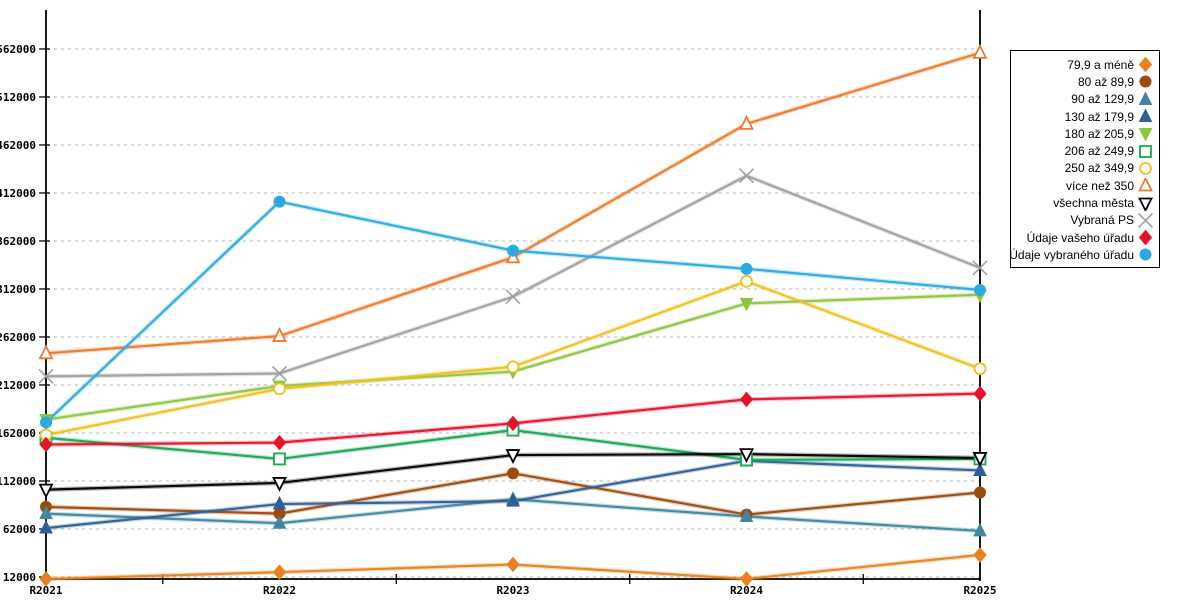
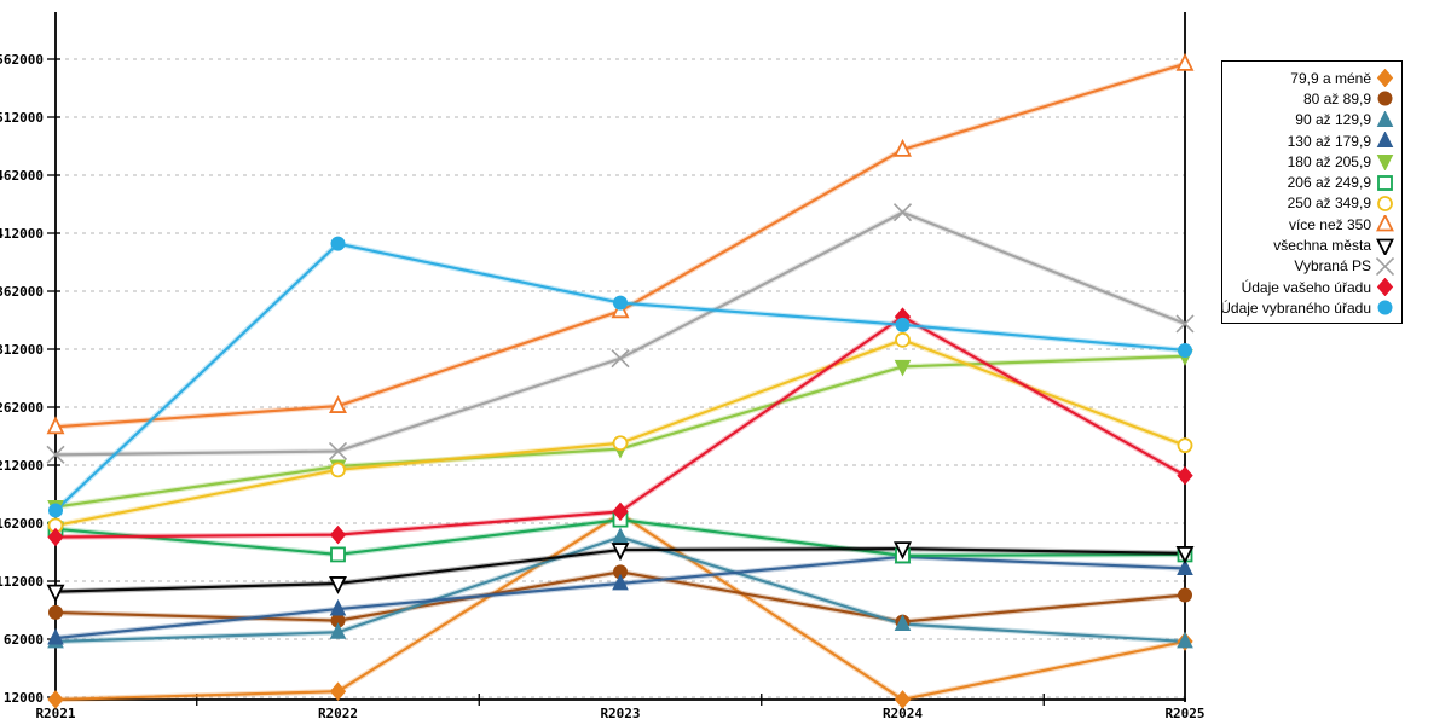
90 až 129,9/R2021: 80000 -> 60000
79,9 a méně/R2023: 20000 -> 170000
90 až 129,9/R2023: 90000 -> 150000
130 až 179,9/R2023: 90000 -> 110000
Údaje vašeho úřadu/R2024: 200000 -> 340000
79,9 a méně/R2025: 40000 -> 60000
